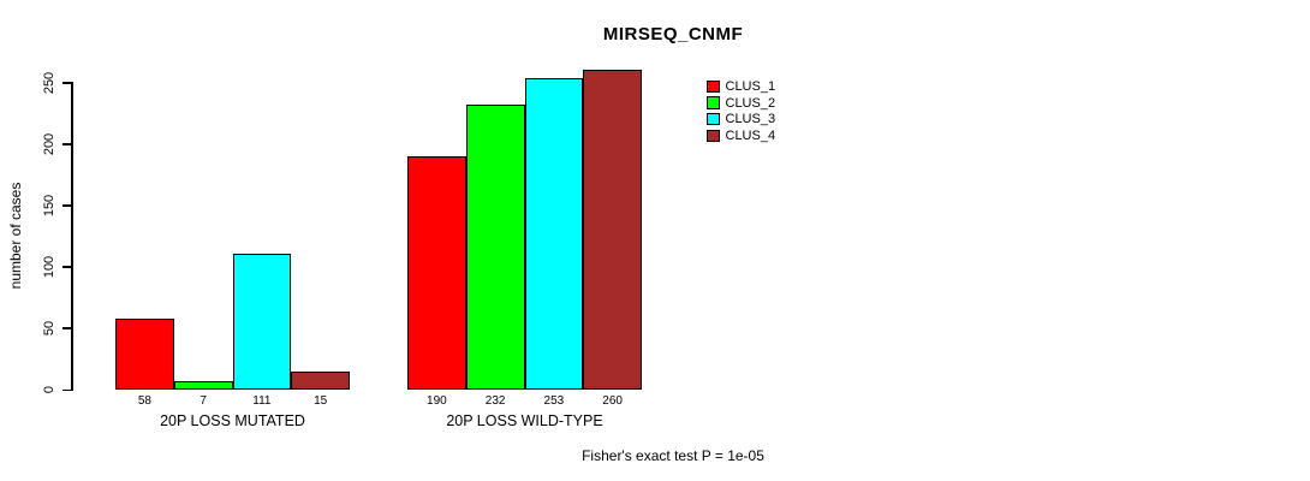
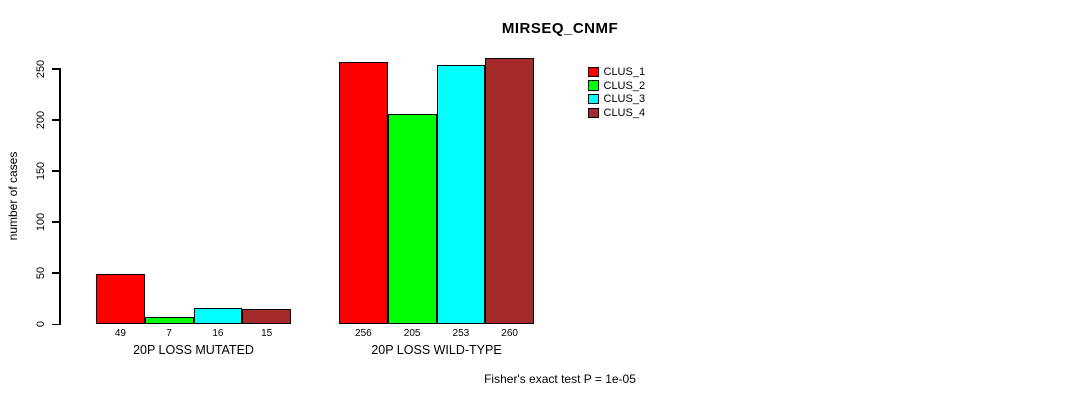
CLUS_1/20P LOSS MUTATED: 58 -> 49
CLUS_3/20P LOSS MUTATED: 111 -> 16
CLUS_1/20P LOSS WILD-TYPE: 190 -> 256
CLUS_2/20P LOSS WILD-TYPE: 232 -> 205
